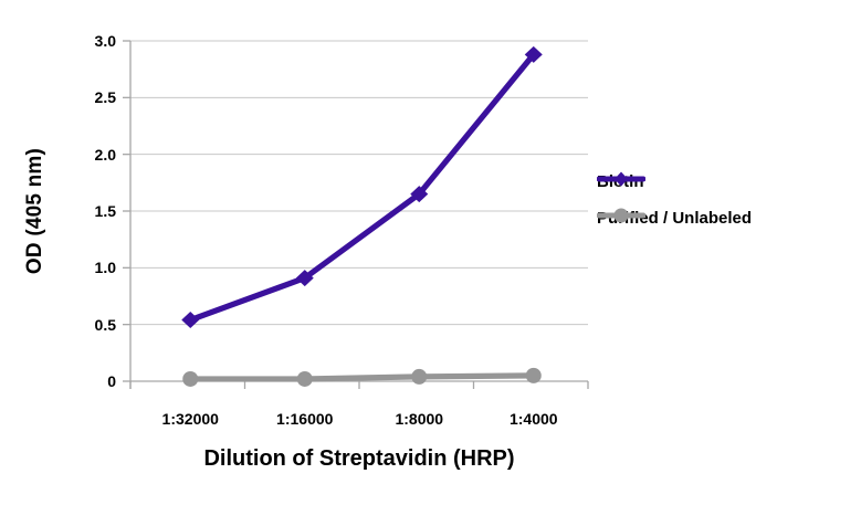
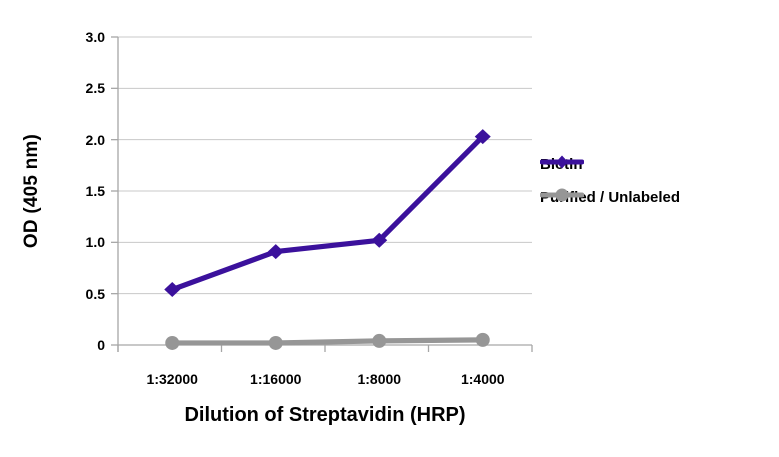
Biotin/1:8000: 1.65 -> 1.02
Biotin/1:4000: 2.88 -> 2.03
